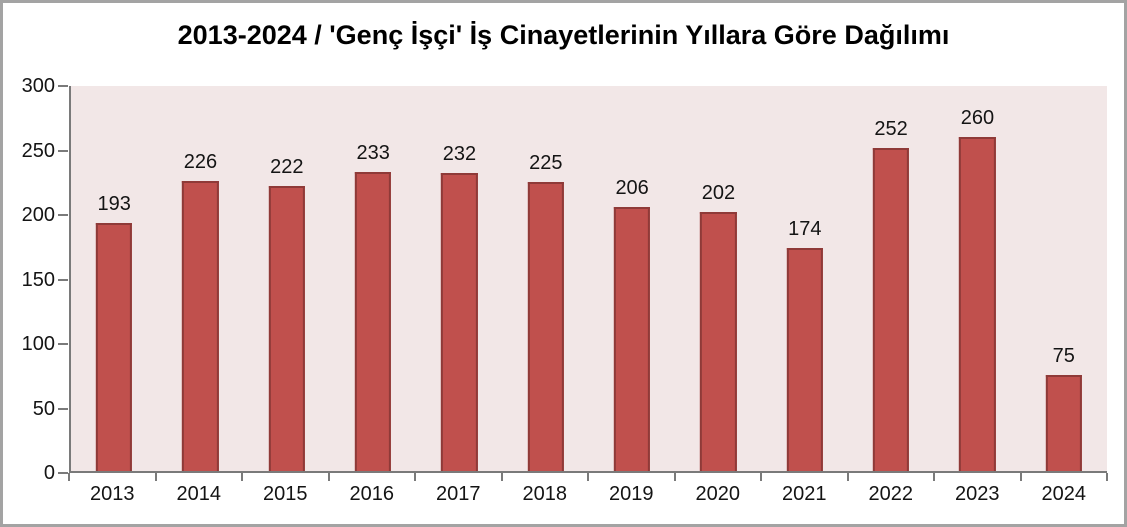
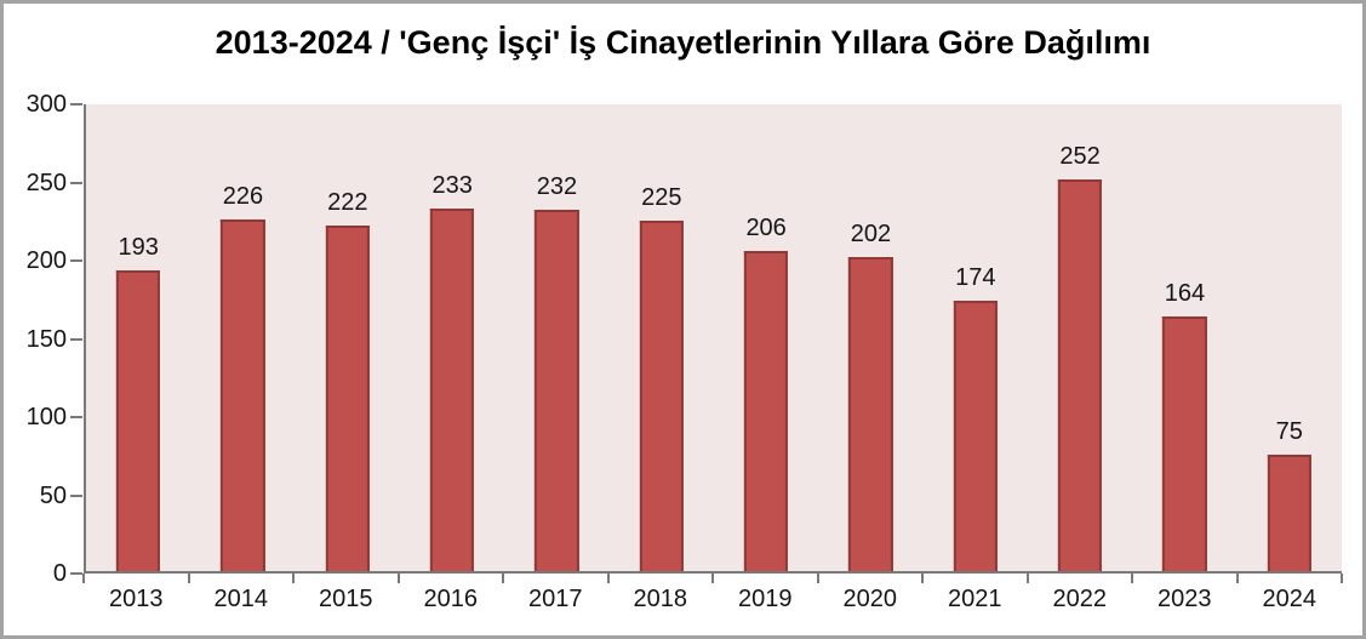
2023: 260 -> 164
